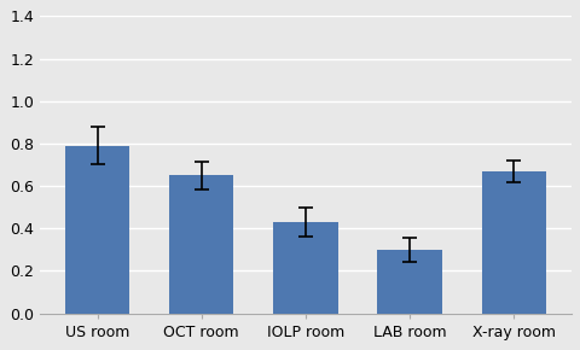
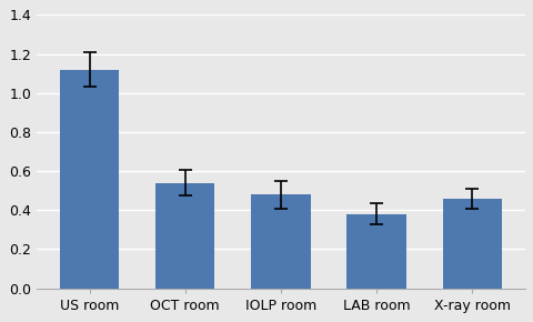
US room: 0.79 -> 1.12
OCT room: 0.65 -> 0.54
IOLP room: 0.43 -> 0.48
LAB room: 0.30 -> 0.38
X-ray room: 0.67 -> 0.46
